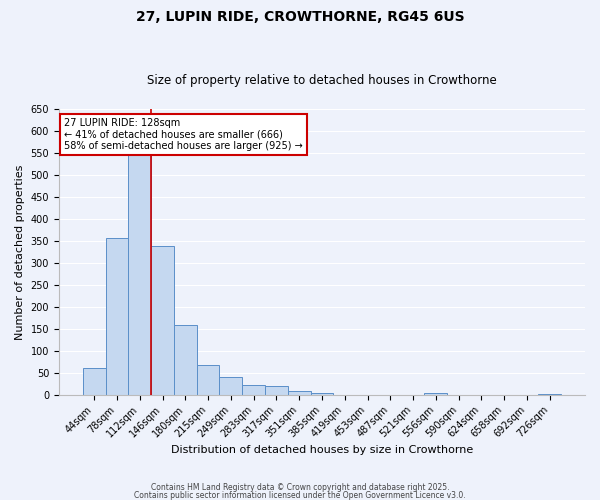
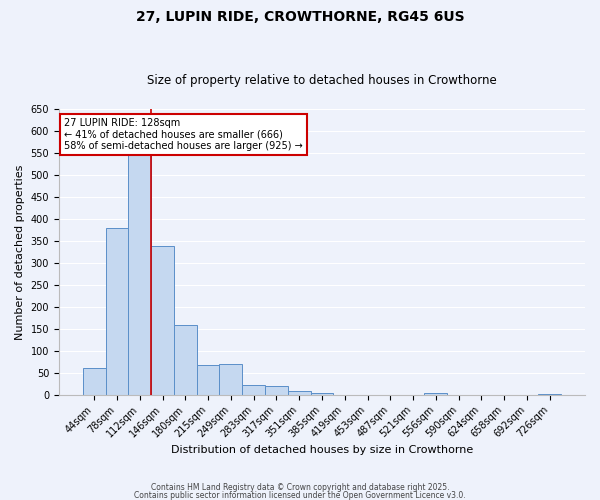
78sqm: 357 -> 380
249sqm: 40 -> 70
